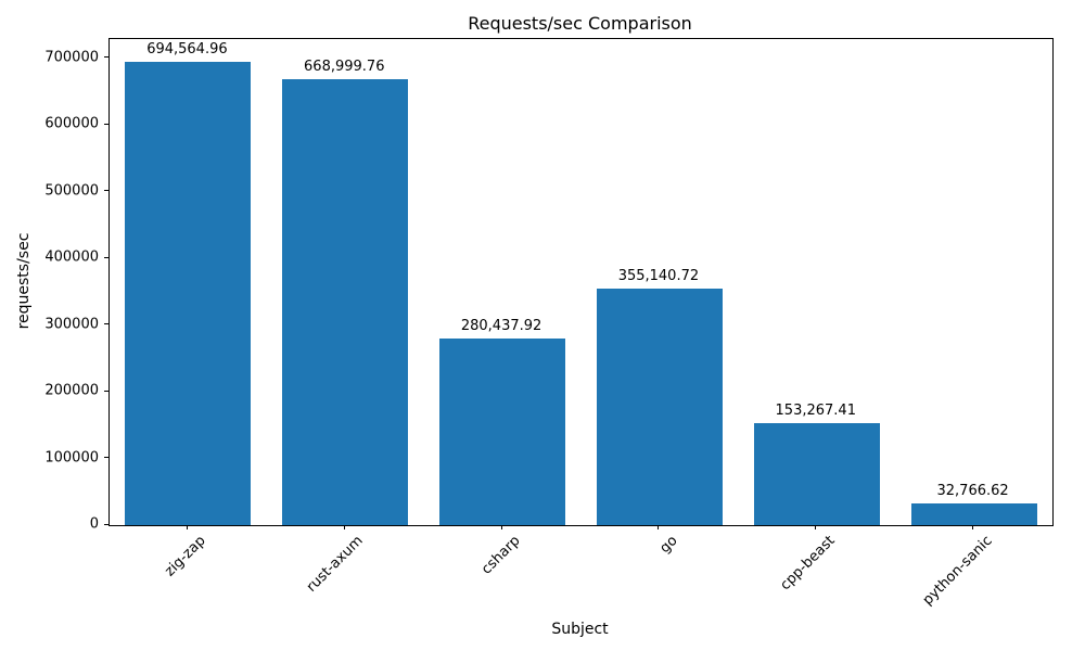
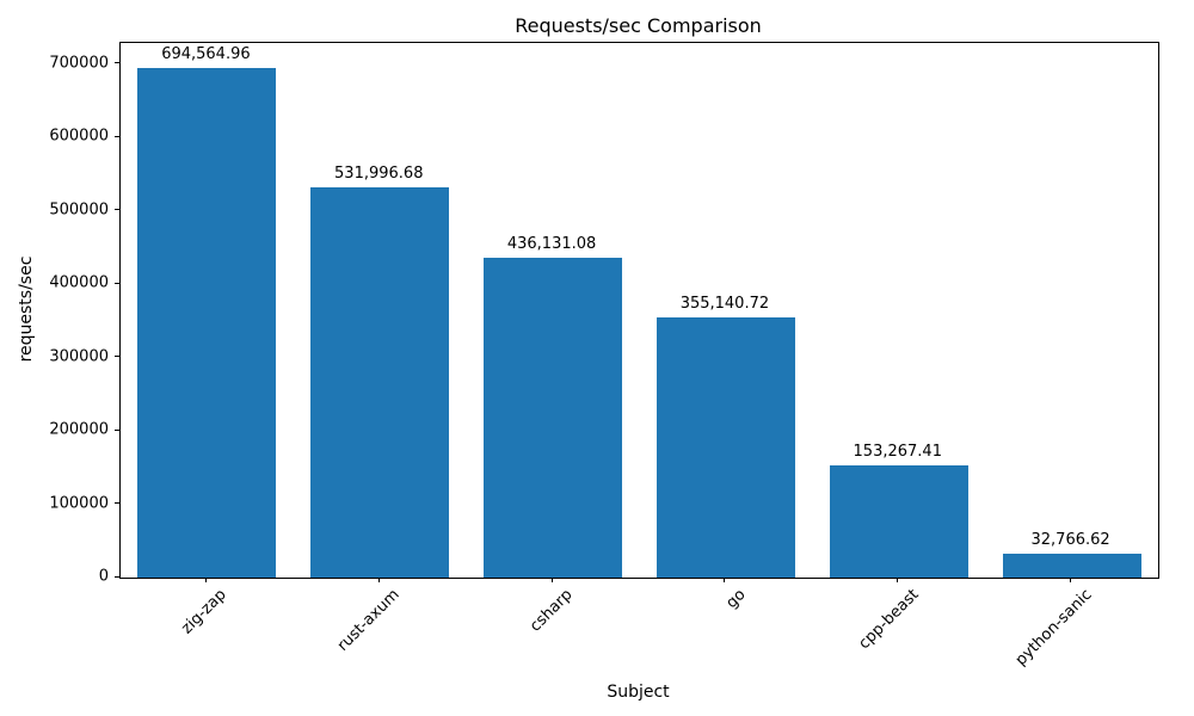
rust-axum: 668,999.76 -> 531,996.68
csharp: 280,437.92 -> 436,131.08
